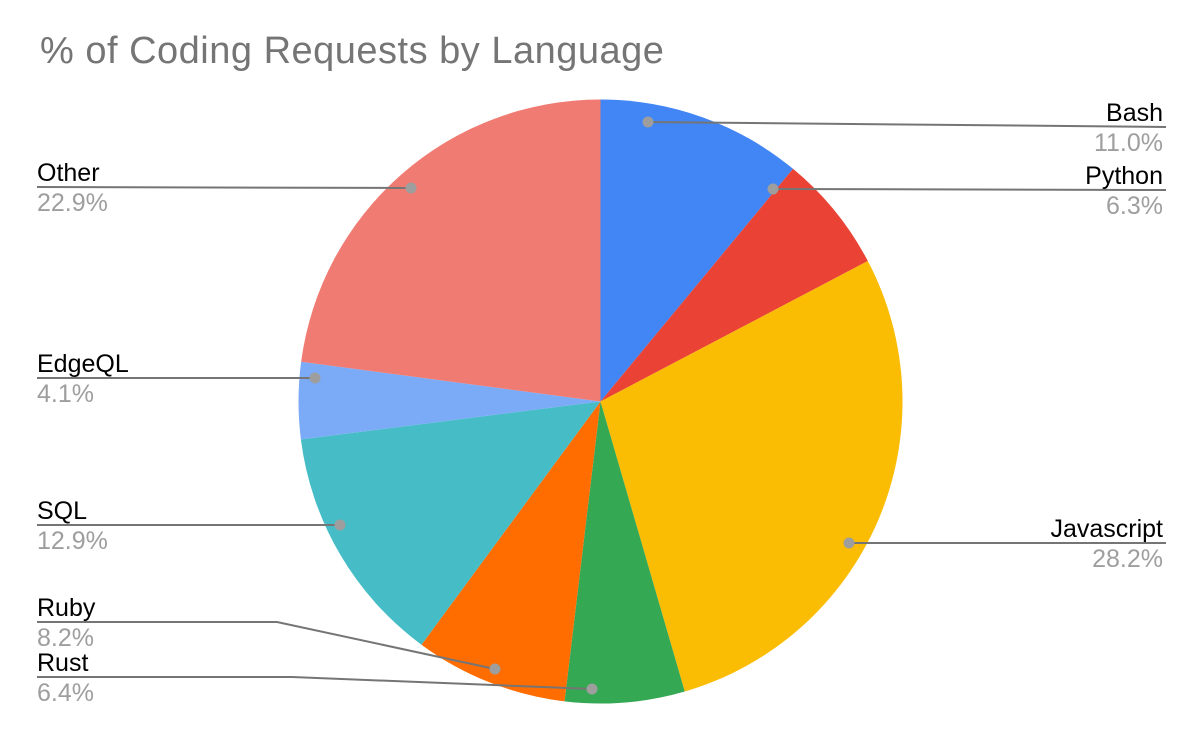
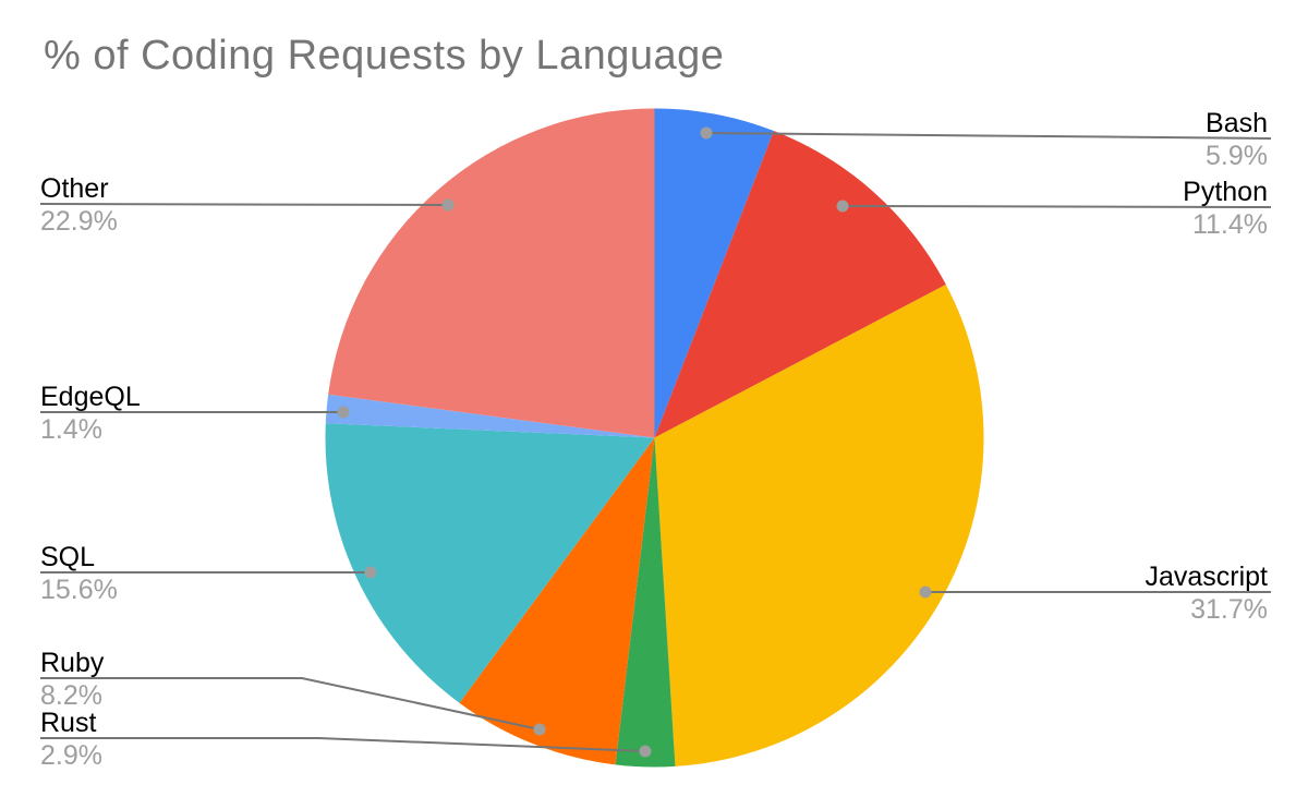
Bash: 11.0% -> 5.9%
Python: 6.3% -> 11.4%
Javascript: 28.2% -> 31.7%
Rust: 6.4% -> 2.9%
SQL: 12.9% -> 15.6%
EdgeQL: 4.1% -> 1.4%
